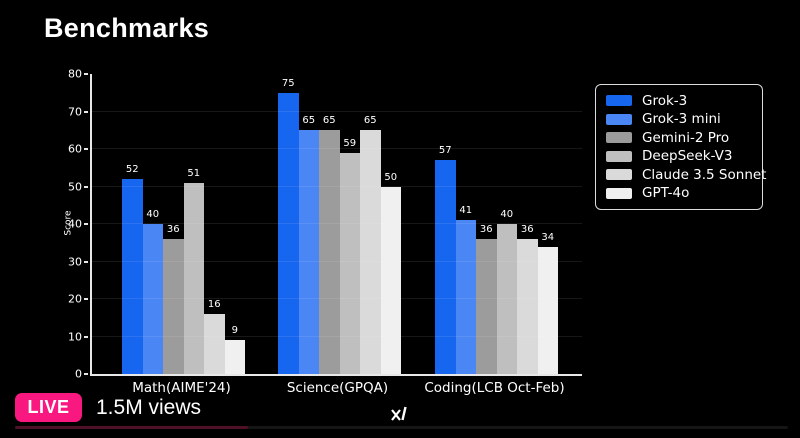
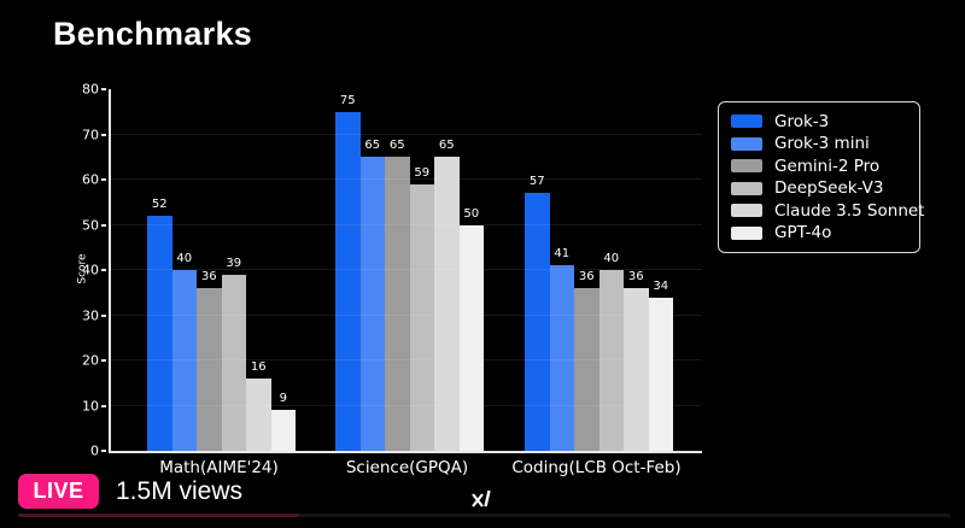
DeepSeek-V3/Math(AIME'24): 51 -> 39
